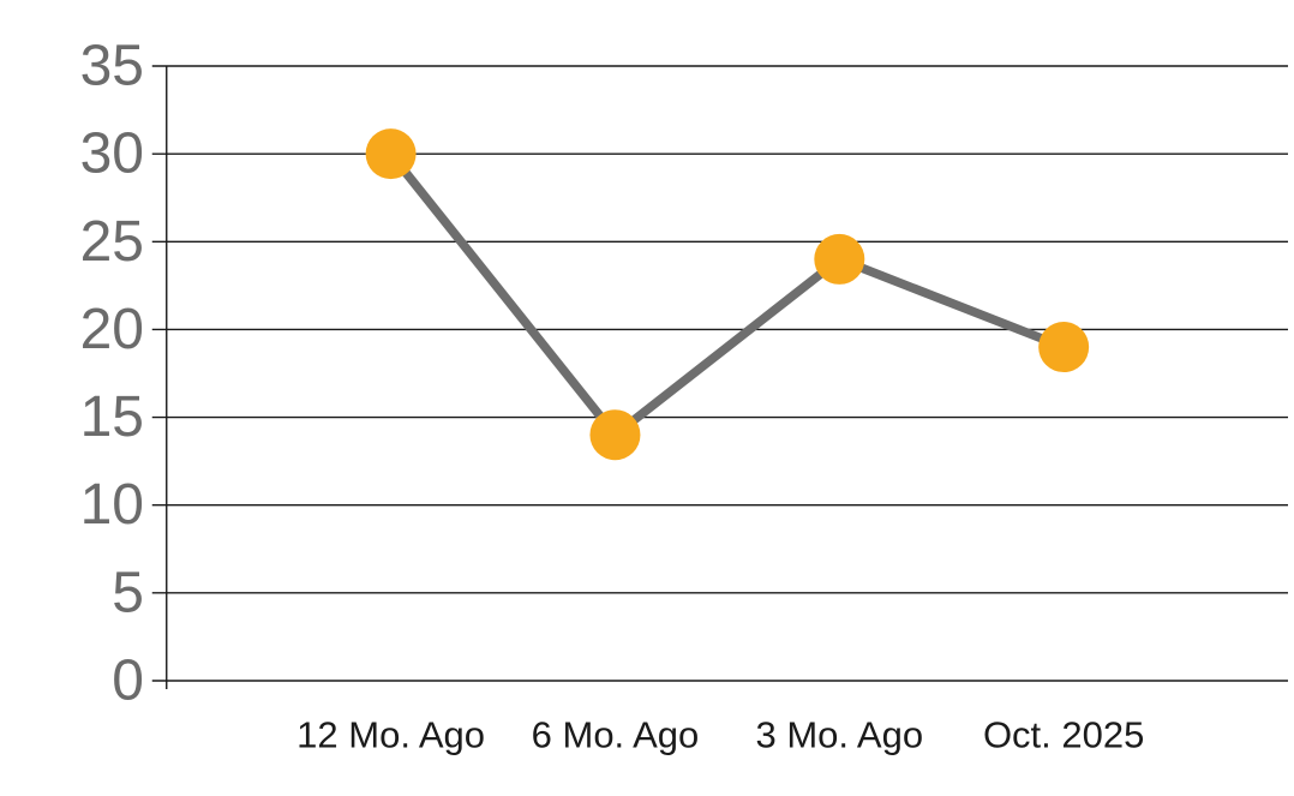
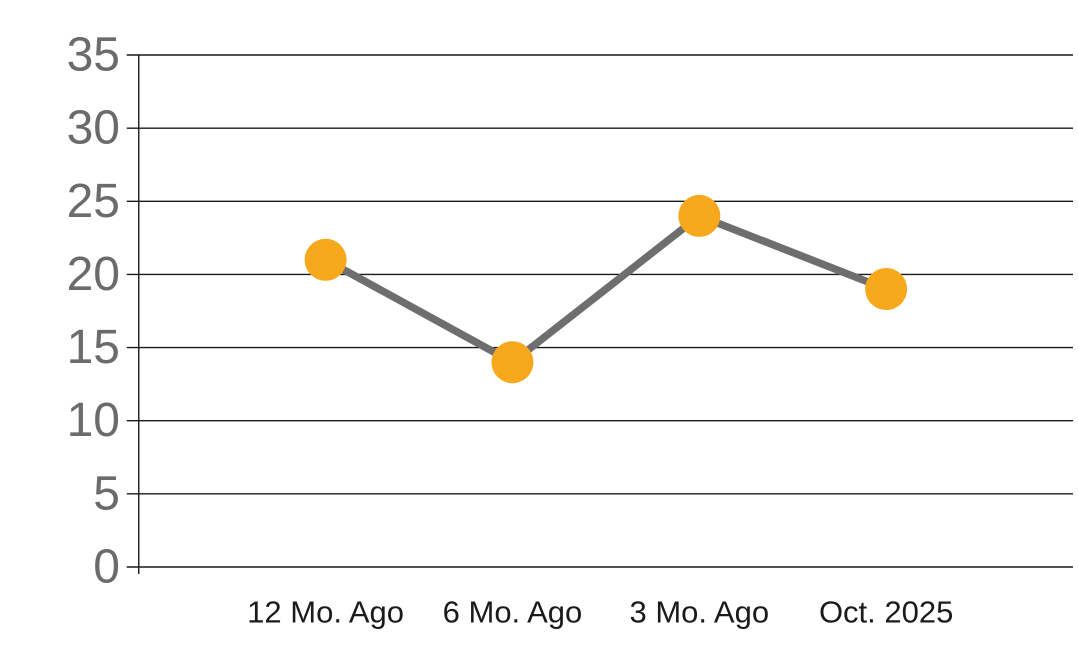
12 Mo. Ago: 30 -> 21
